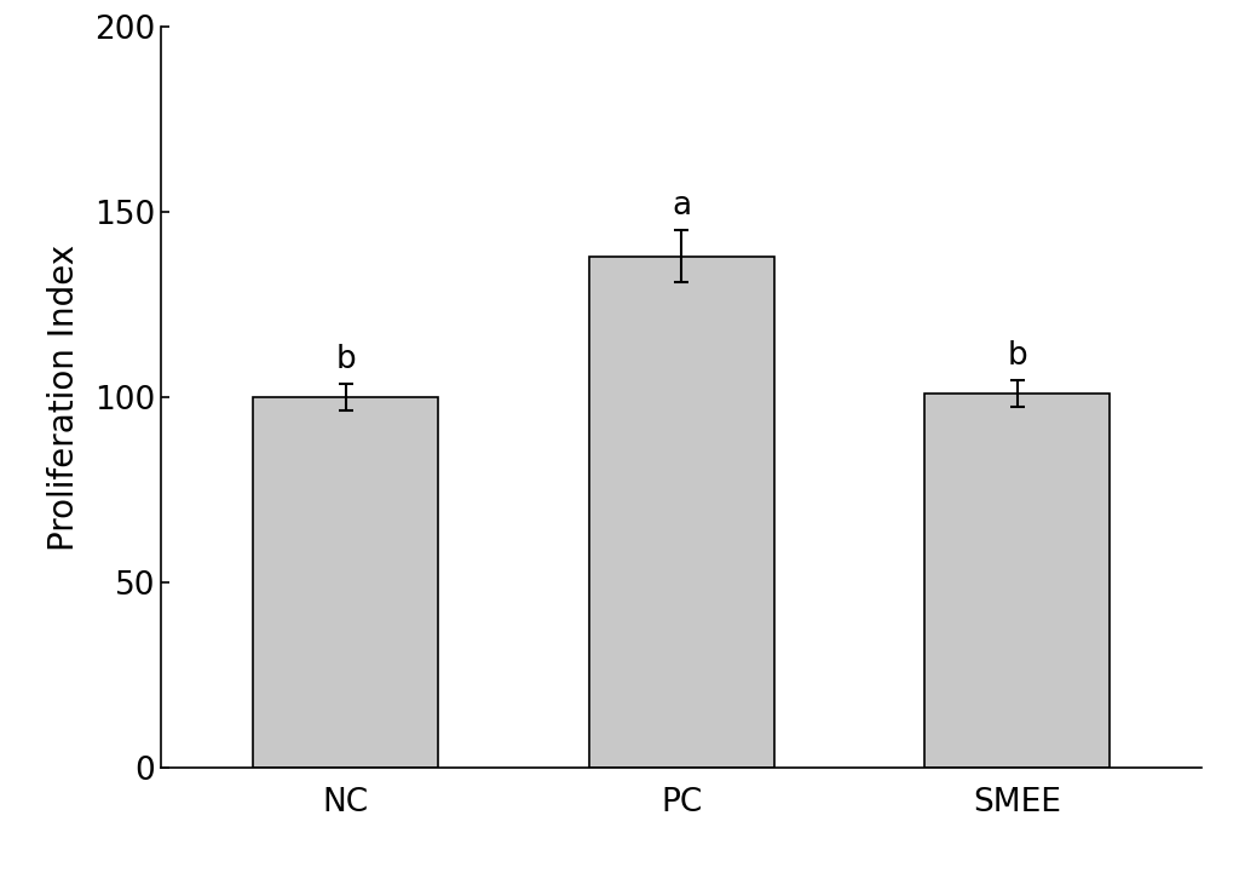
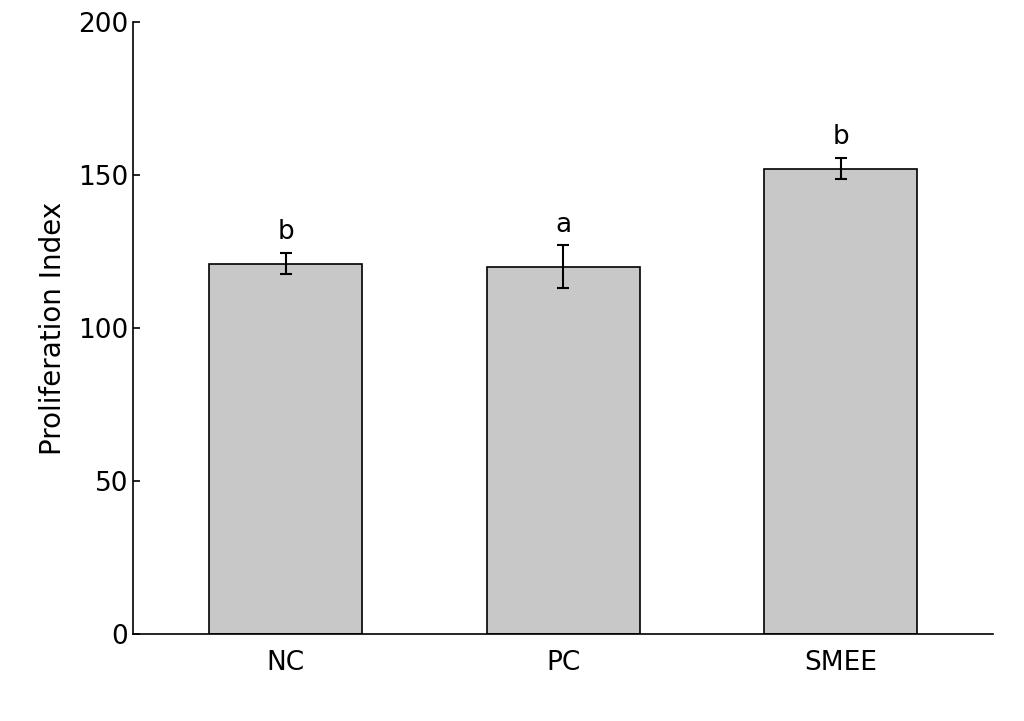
NC: 100 -> 121
PC: 138 -> 120
SMEE: 101 -> 152
